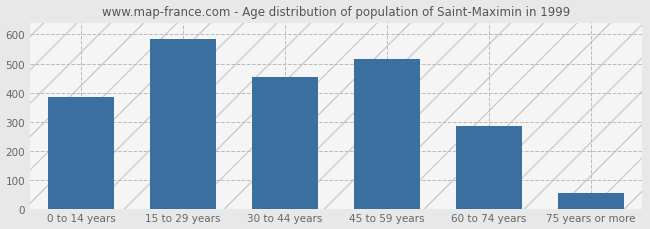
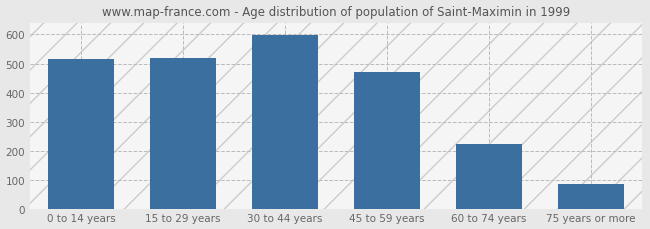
0 to 14 years: 385 -> 515
15 to 29 years: 585 -> 520
30 to 44 years: 455 -> 597
45 to 59 years: 515 -> 470
60 to 74 years: 285 -> 224
75 years or more: 55 -> 86
